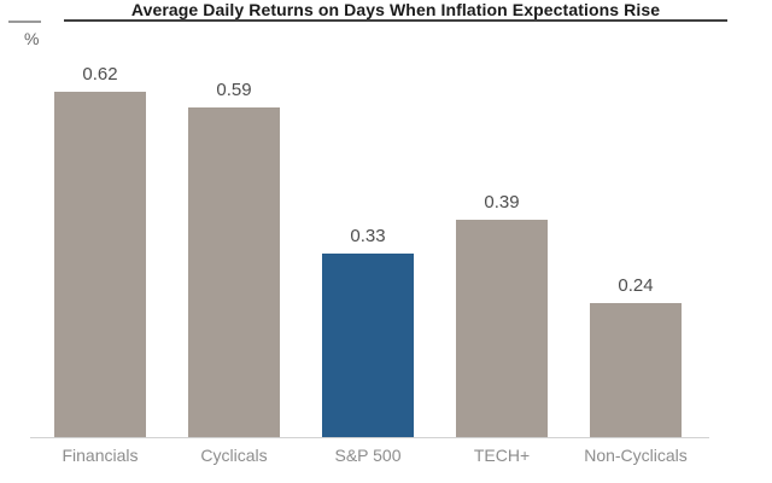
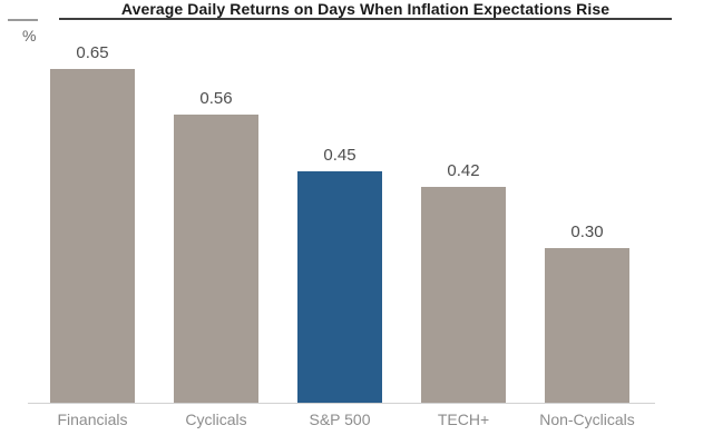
Financials: 0.62 -> 0.65
Cyclicals: 0.59 -> 0.56
S&P 500: 0.33 -> 0.45
TECH+: 0.39 -> 0.42
Non-Cyclicals: 0.24 -> 0.30
